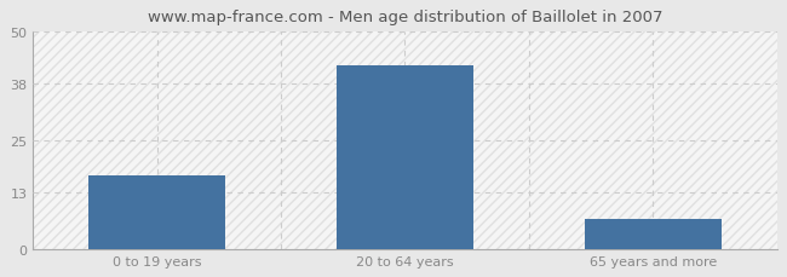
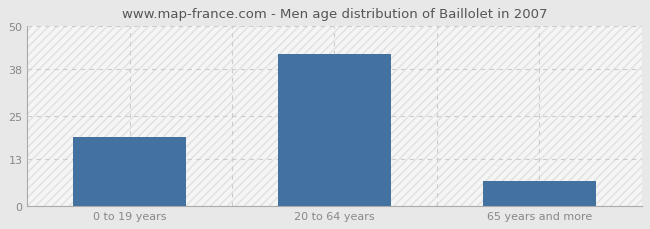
0 to 19 years: 17 -> 19
